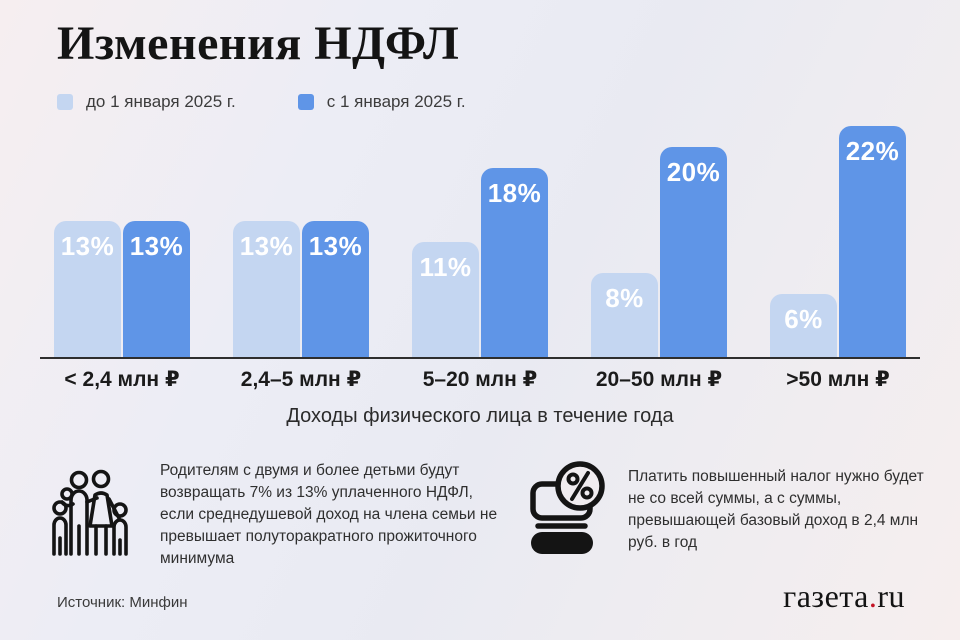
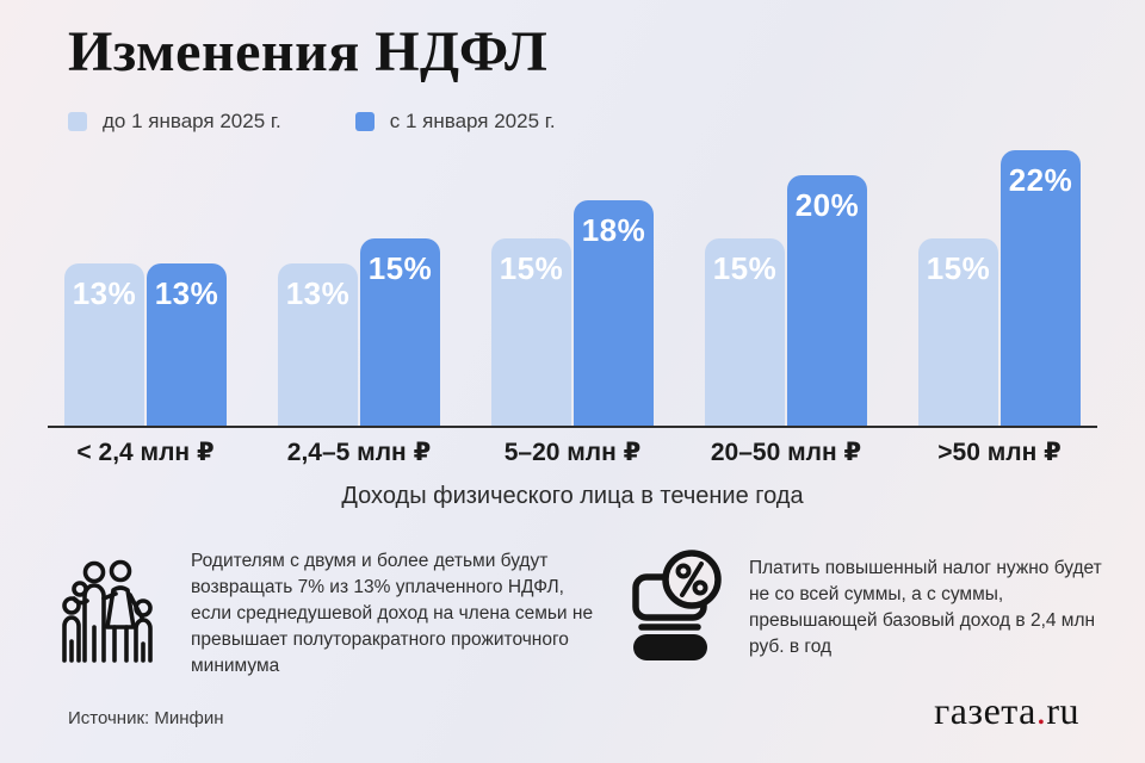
с 1 января 2025 г./2,4–5 млн ₽: 13% -> 15%
до 1 января 2025 г./5–20 млн ₽: 11% -> 15%
до 1 января 2025 г./20–50 млн ₽: 8% -> 15%
до 1 января 2025 г./>50 млн ₽: 6% -> 15%
